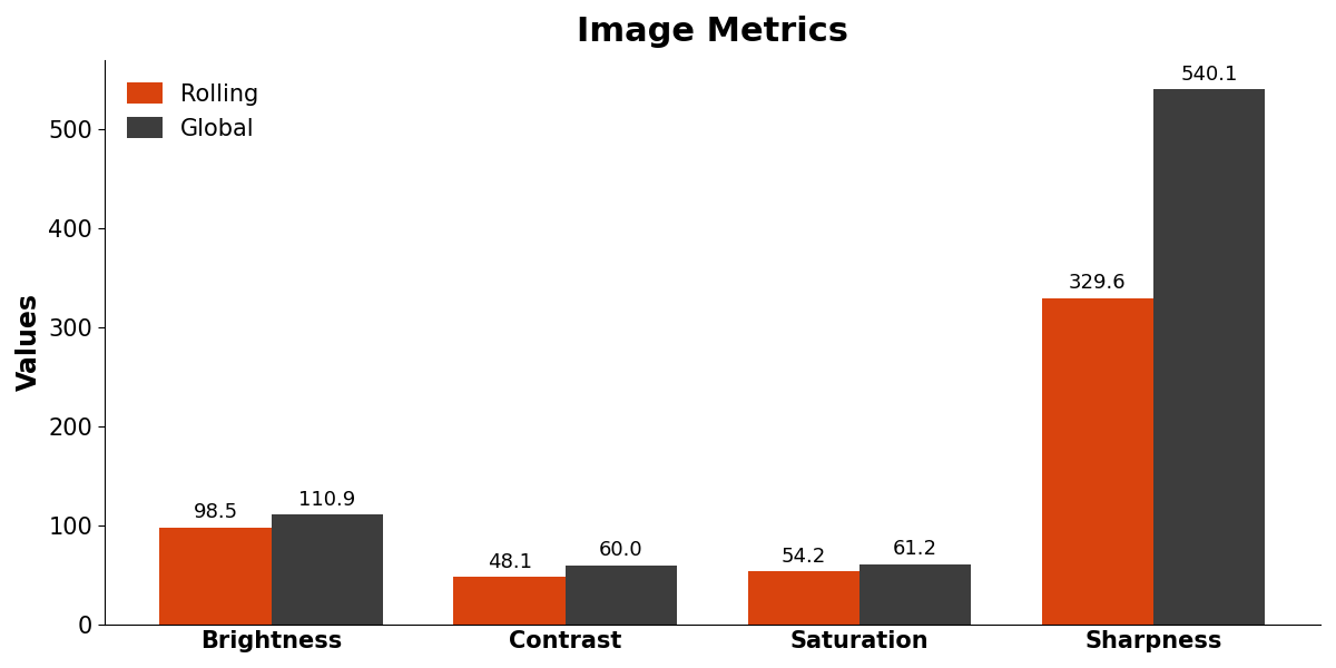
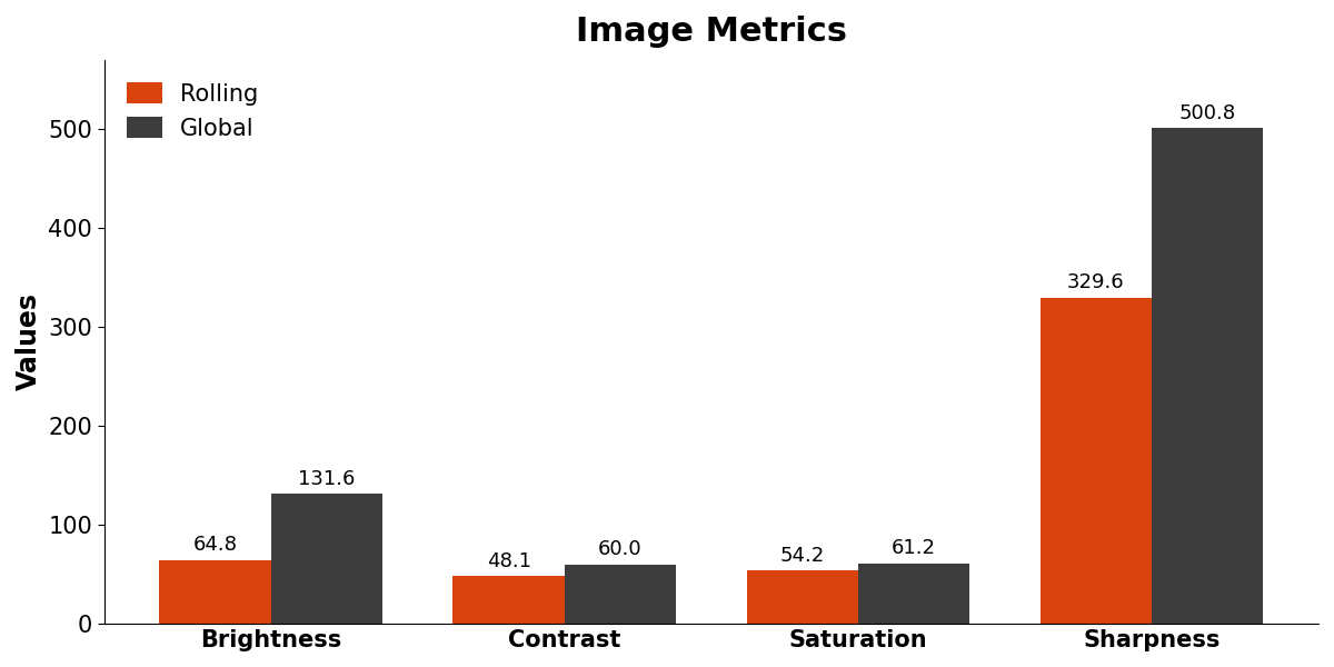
Rolling/Brightness: 98.5 -> 64.8
Global/Brightness: 110.9 -> 131.6
Global/Sharpness: 540.1 -> 500.8
